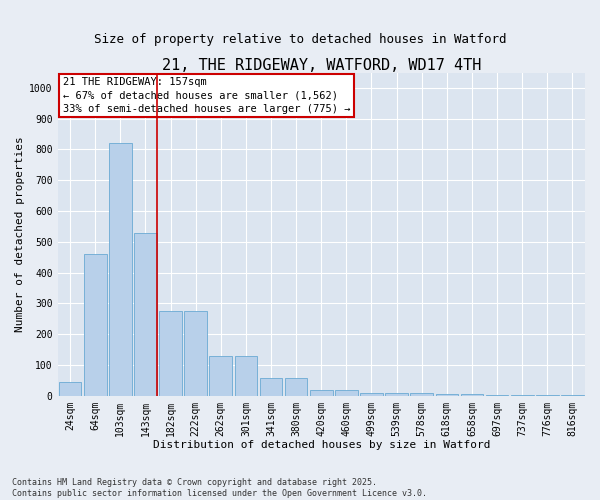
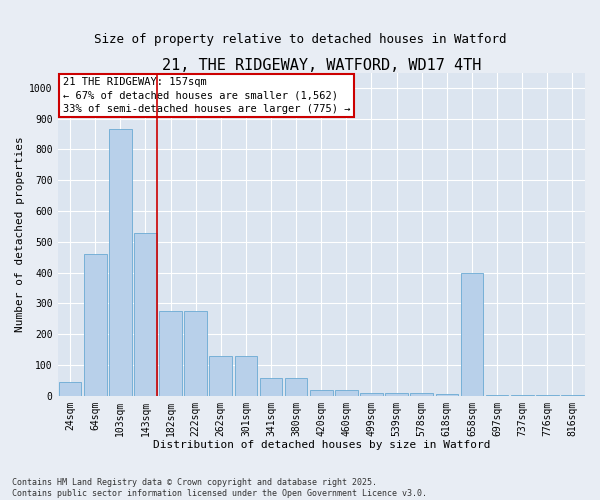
103sqm: 820 -> 865
658sqm: 5 -> 400
